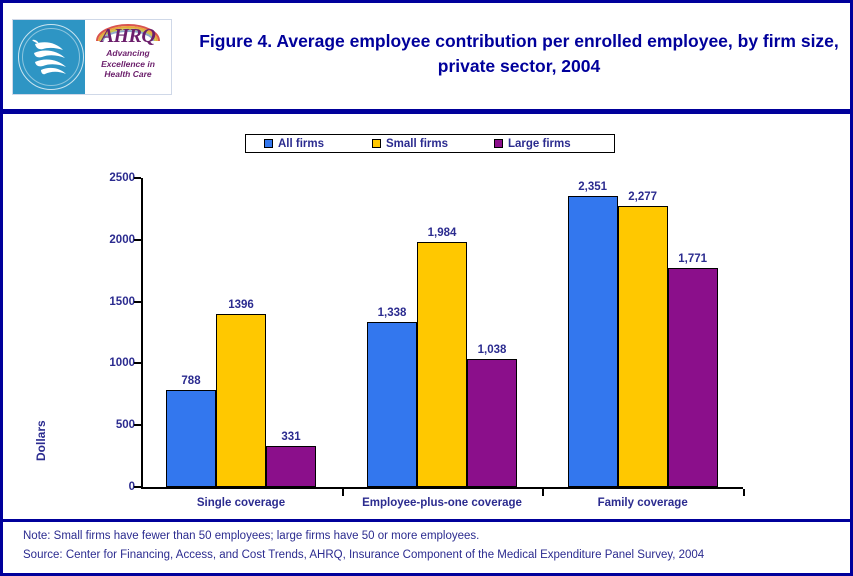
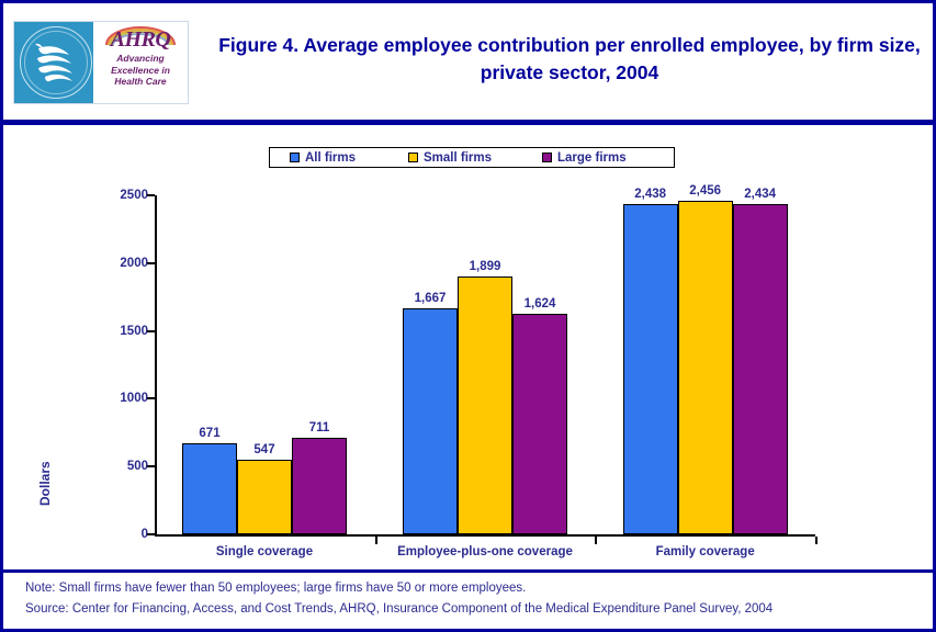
All firms/Single coverage: 788 -> 671
Small firms/Single coverage: 1396 -> 547
Large firms/Single coverage: 331 -> 711
All firms/Employee-plus-one coverage: 1,338 -> 1,667
Small firms/Employee-plus-one coverage: 1,984 -> 1,899
Large firms/Employee-plus-one coverage: 1,038 -> 1,624
All firms/Family coverage: 2,351 -> 2,438
Small firms/Family coverage: 2,277 -> 2,456
Large firms/Family coverage: 1,771 -> 2,434
